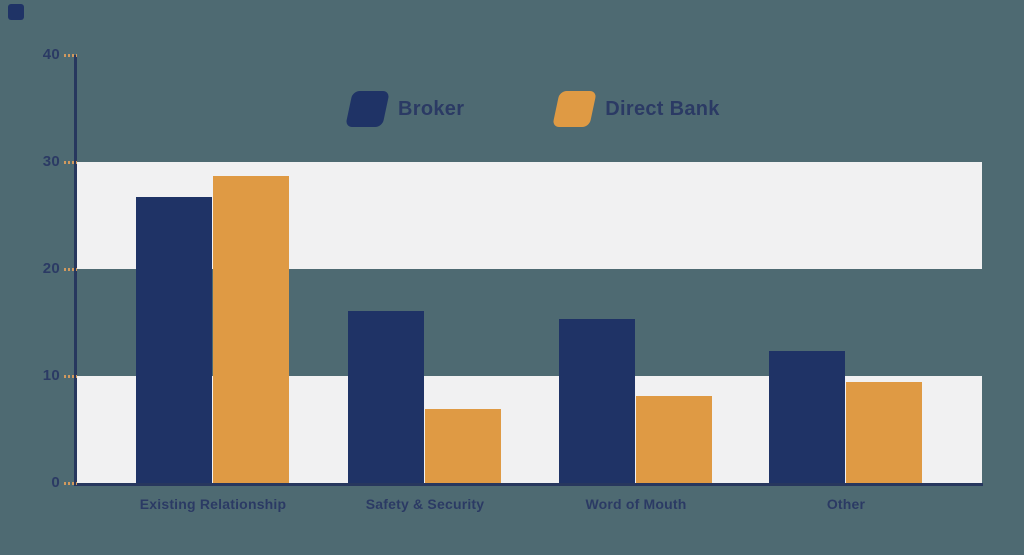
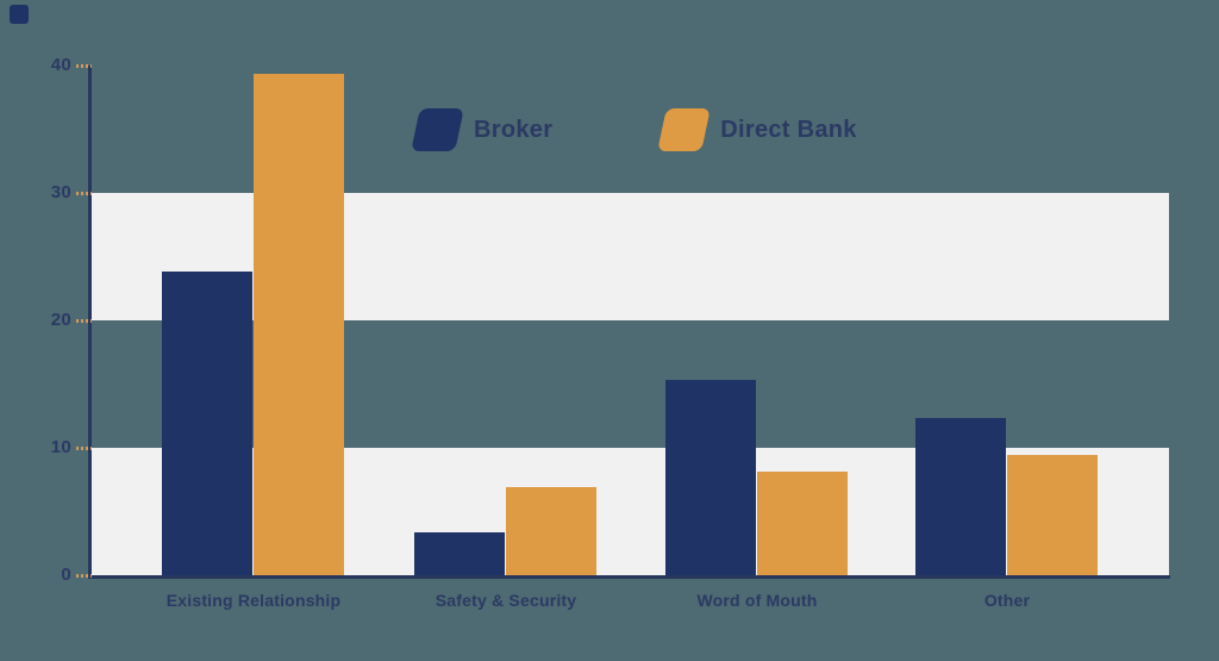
Broker/Existing Relationship: 26.7 -> 23.8
Direct Bank/Existing Relationship: 28.7 -> 39.3
Broker/Safety & Security: 16.1 -> 3.4
